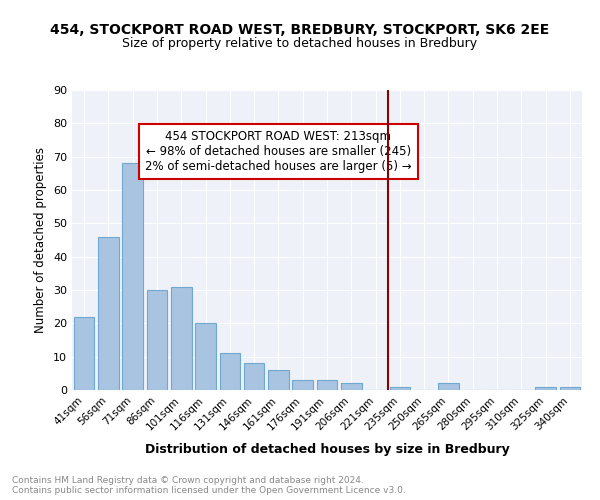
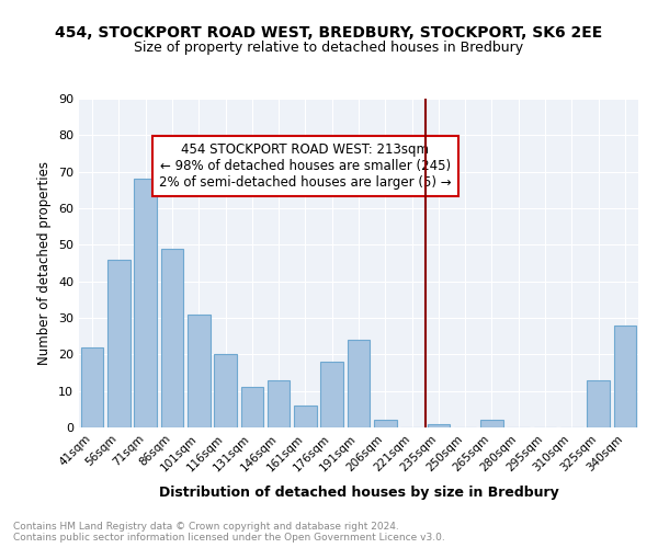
86sqm: 30 -> 49
146sqm: 8 -> 13
176sqm: 3 -> 18
191sqm: 3 -> 24
325sqm: 1 -> 13
340sqm: 1 -> 28
